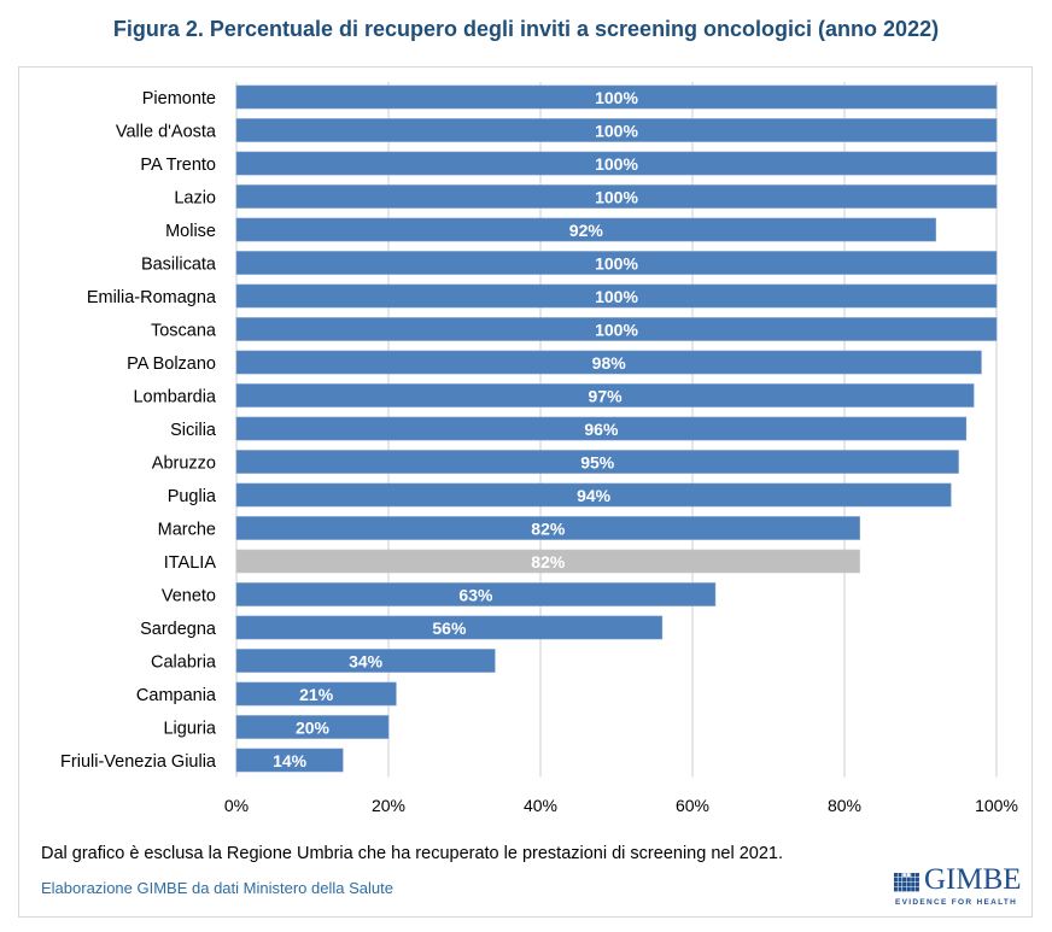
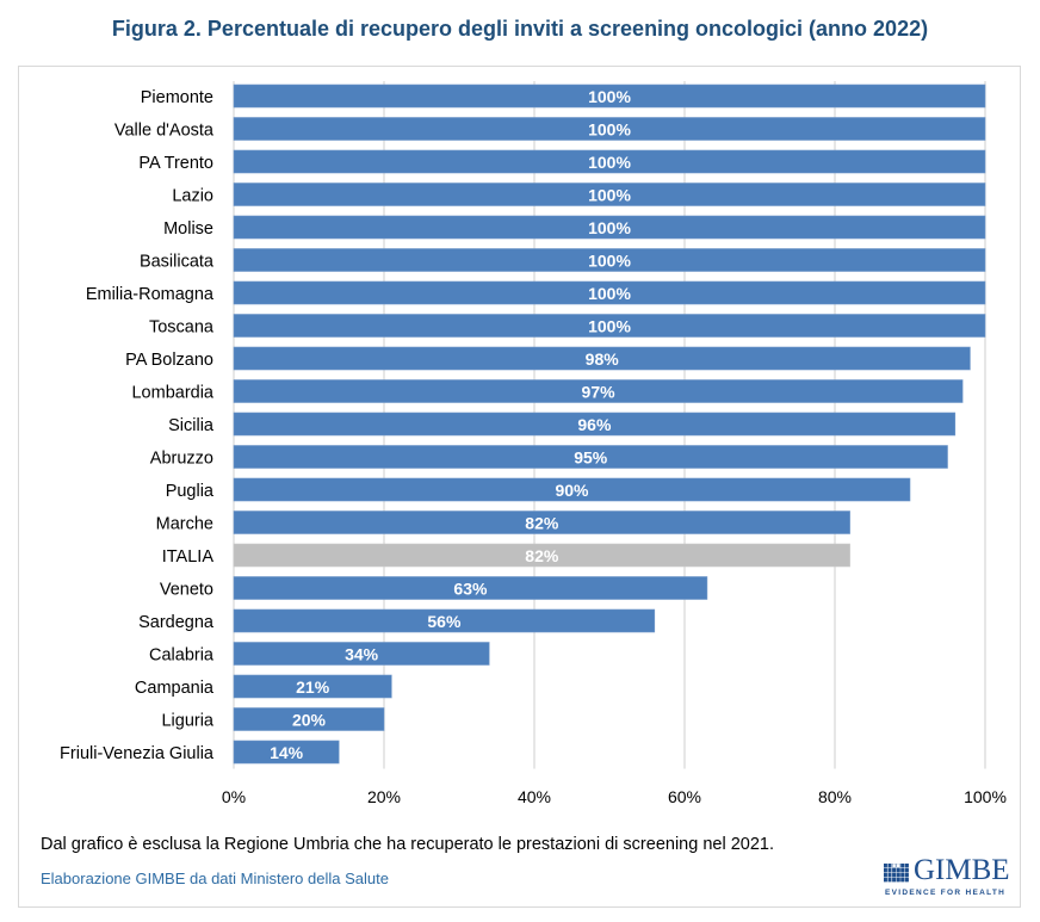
Molise: 92% -> 100%
Puglia: 94% -> 90%
